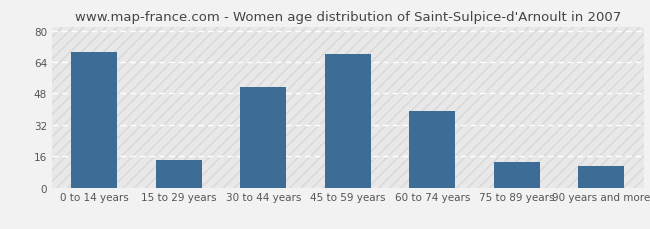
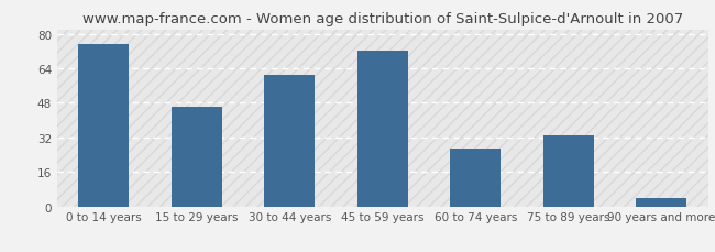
0 to 14 years: 69 -> 75
15 to 29 years: 14 -> 46
30 to 44 years: 51 -> 61
45 to 59 years: 68 -> 72
60 to 74 years: 39 -> 27
75 to 89 years: 13 -> 33
90 years and more: 11 -> 4
